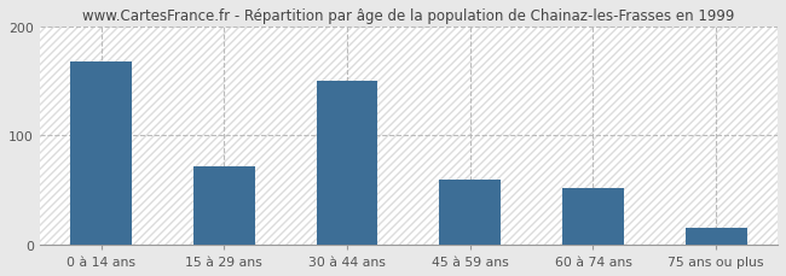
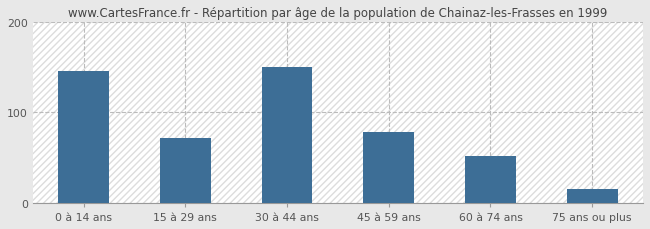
0 à 14 ans: 168 -> 145
45 à 59 ans: 60 -> 78
